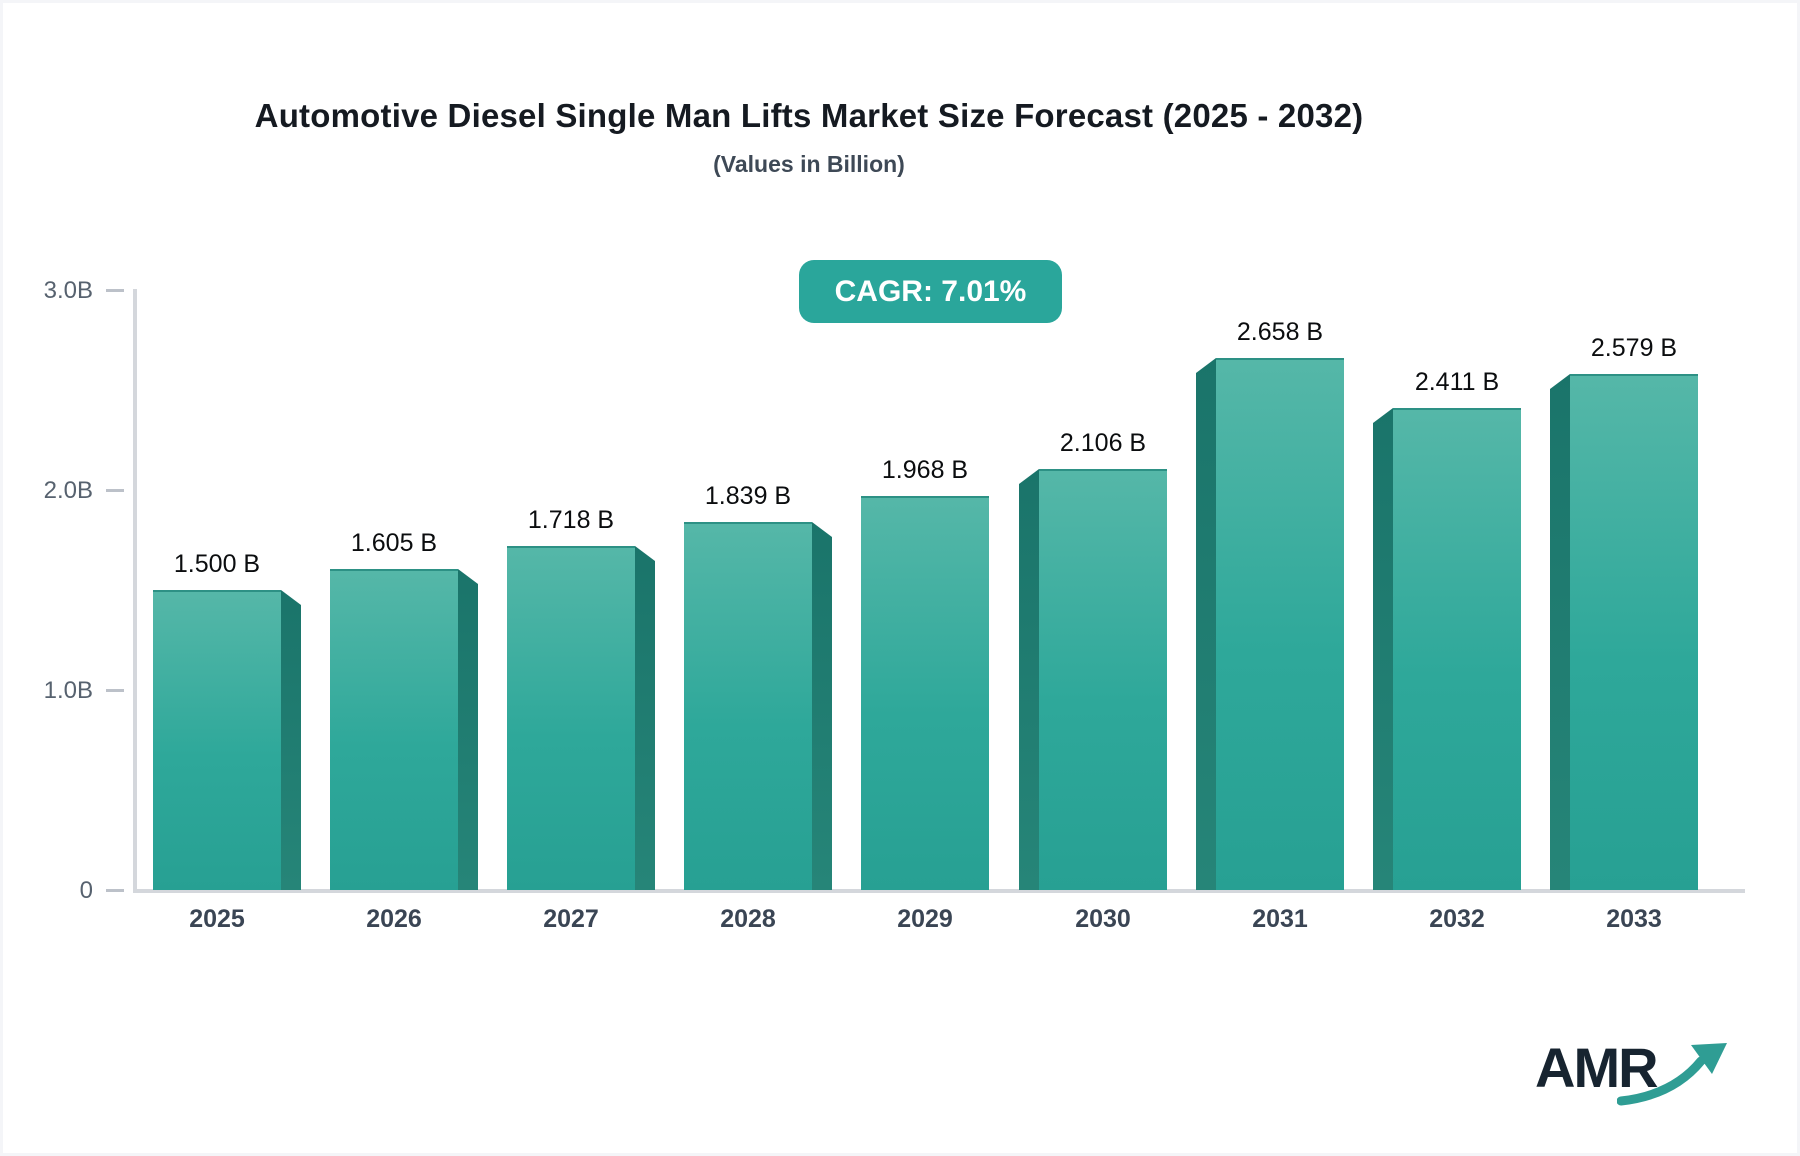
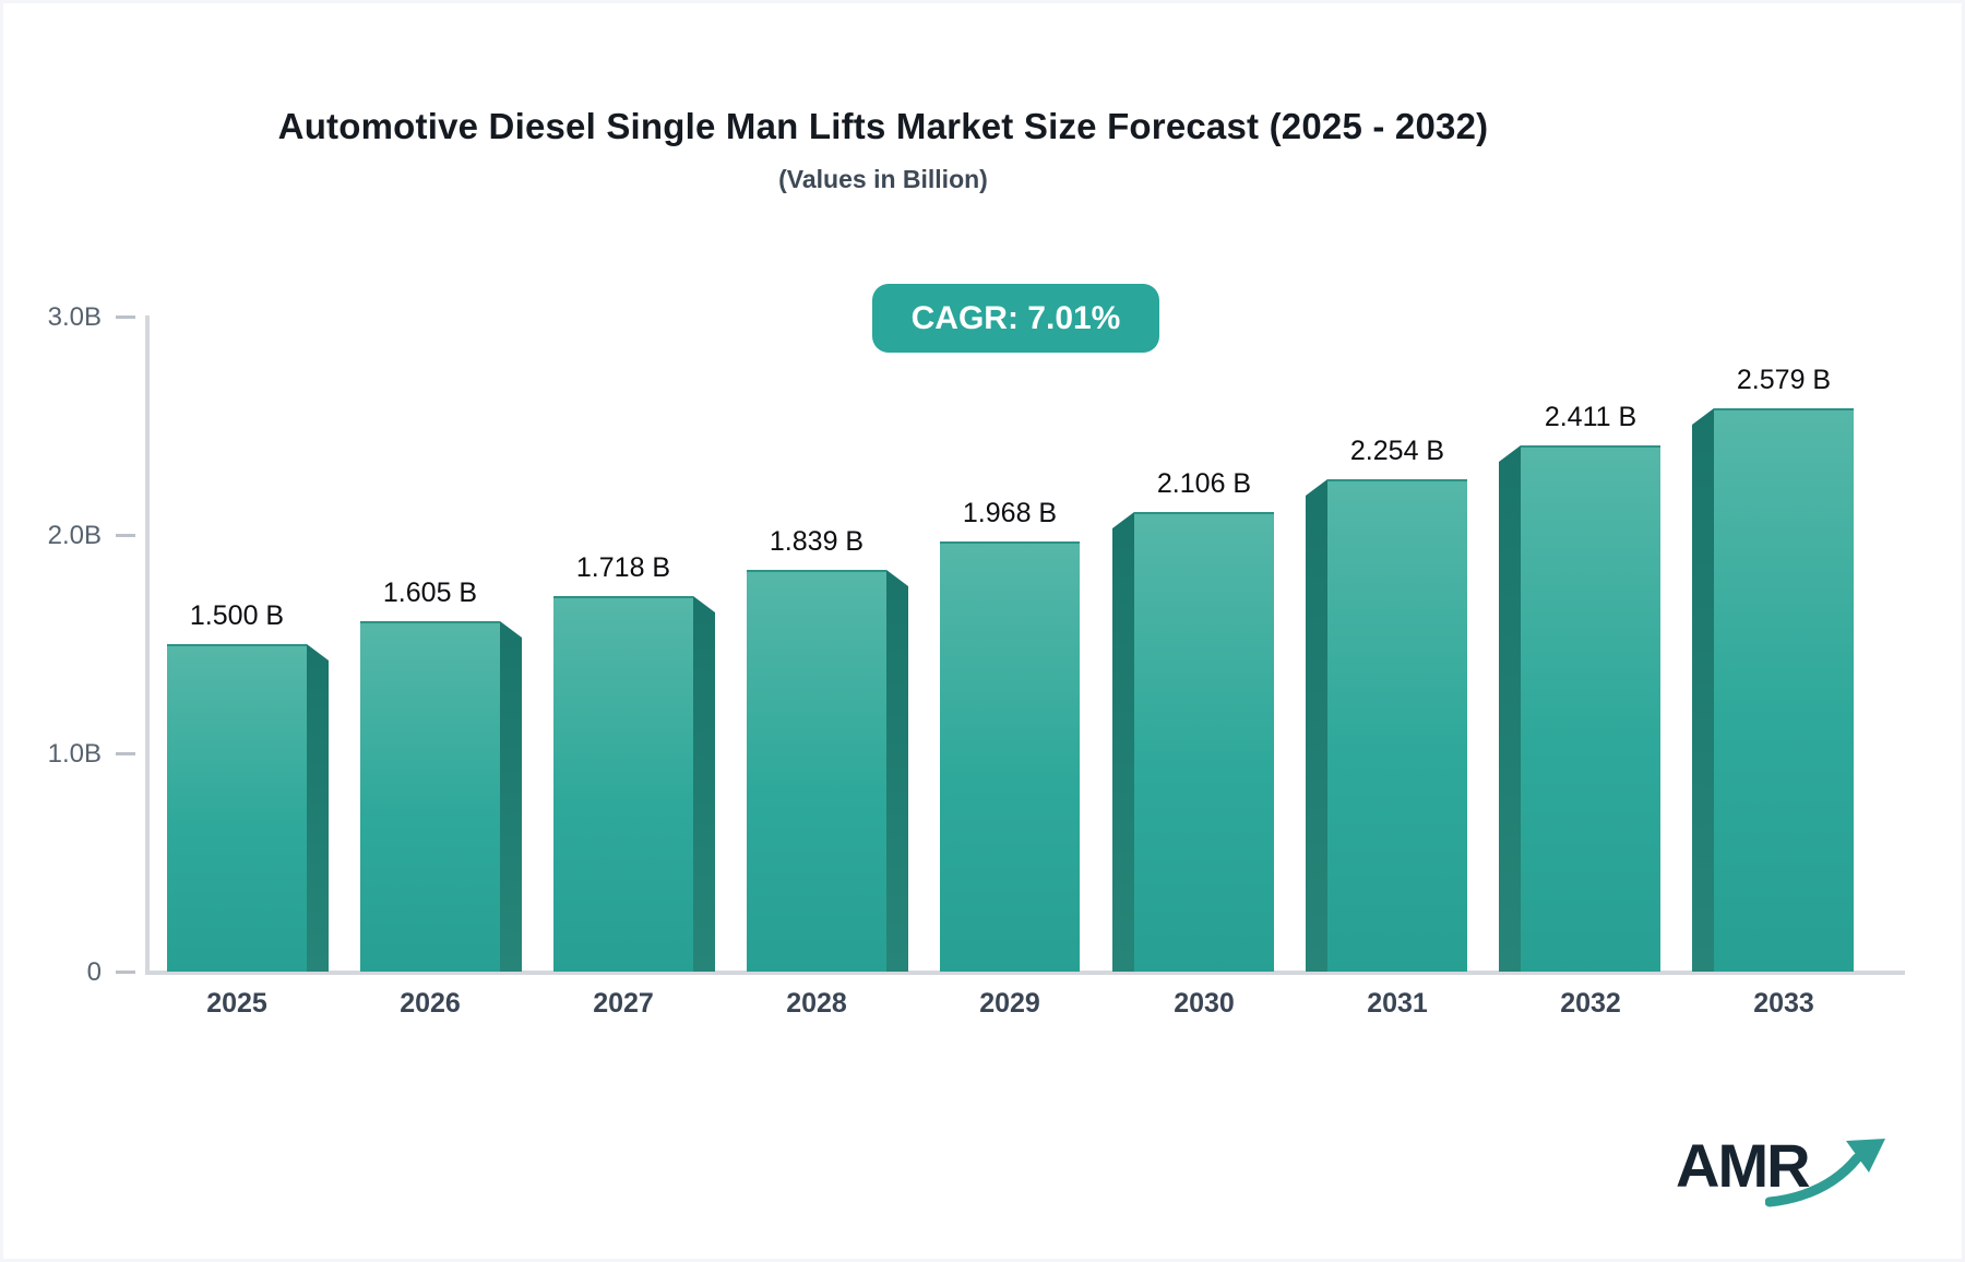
2031: 2.658 -> 2.254
